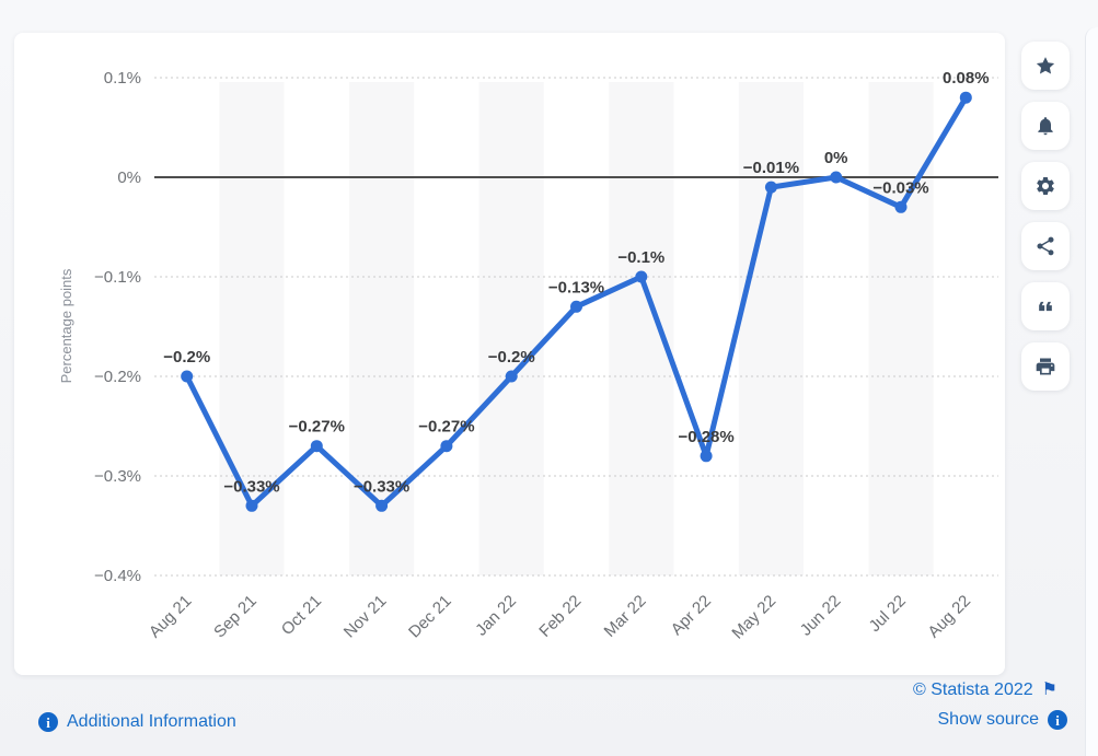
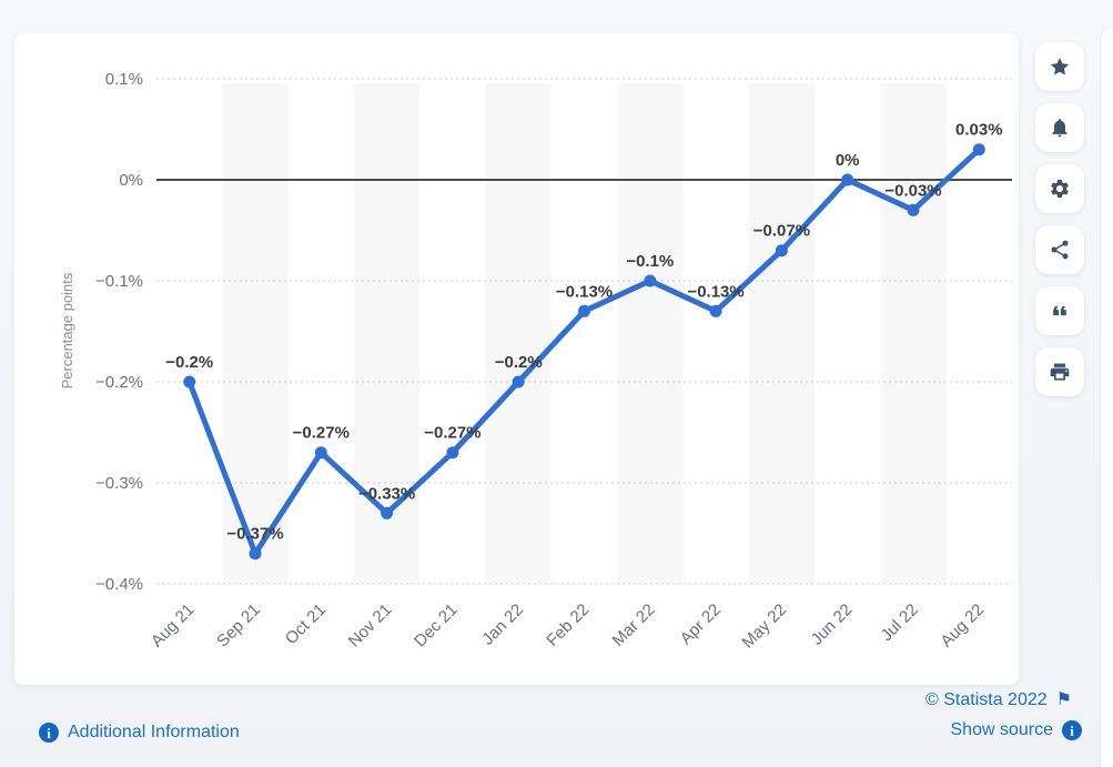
Sep 21: −0.33% -> −0.37%
Apr 22: −0.28% -> −0.13%
May 22: −0.01% -> −0.07%
Aug 22: 0.08% -> 0.03%
